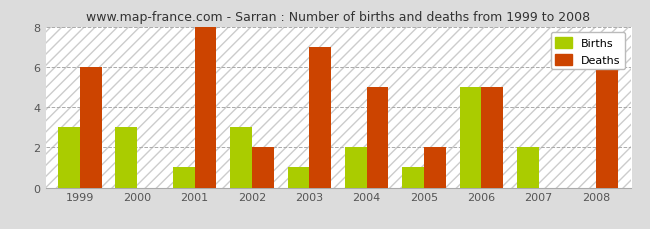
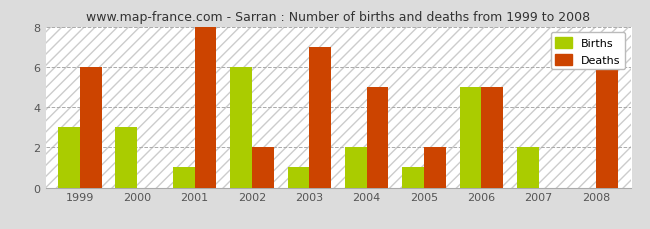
Births/2002: 3 -> 6
